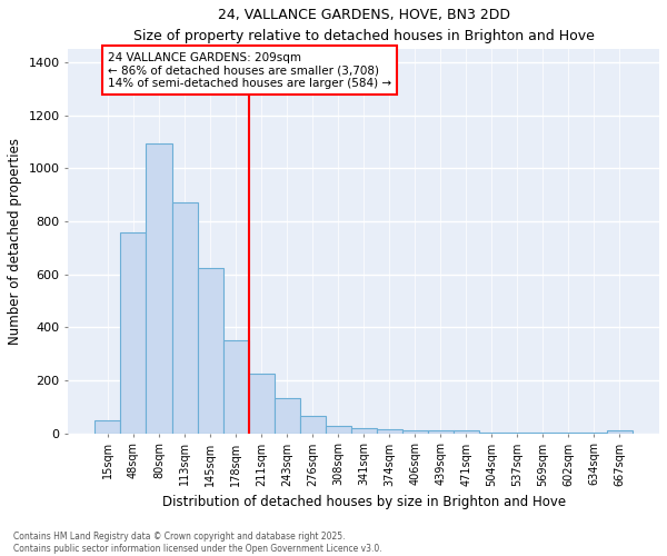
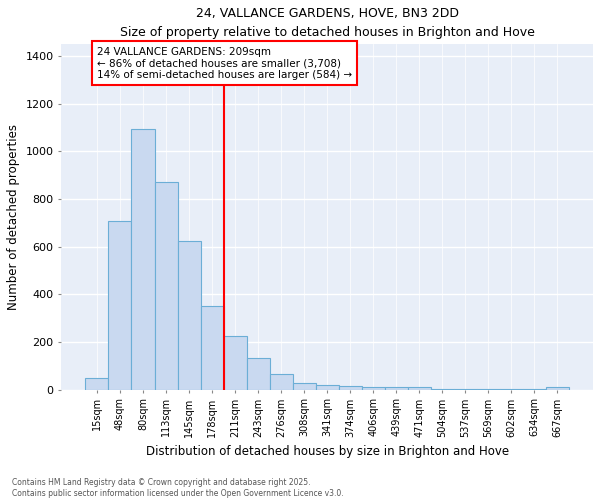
48sqm: 760 -> 710
